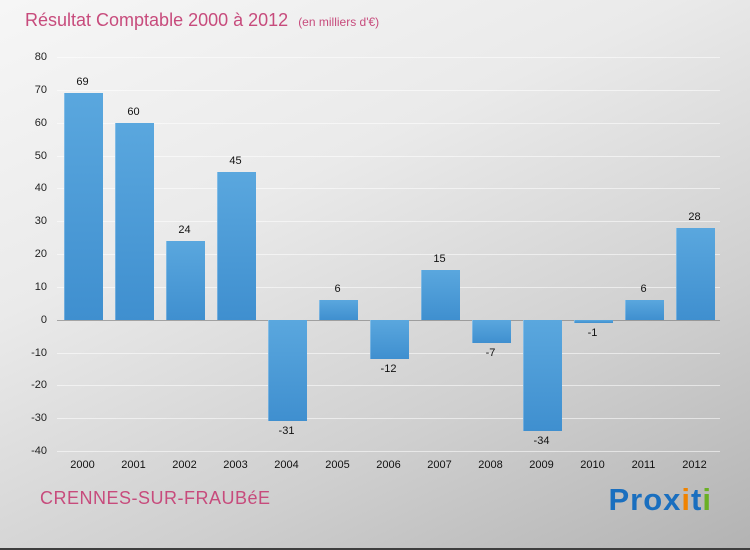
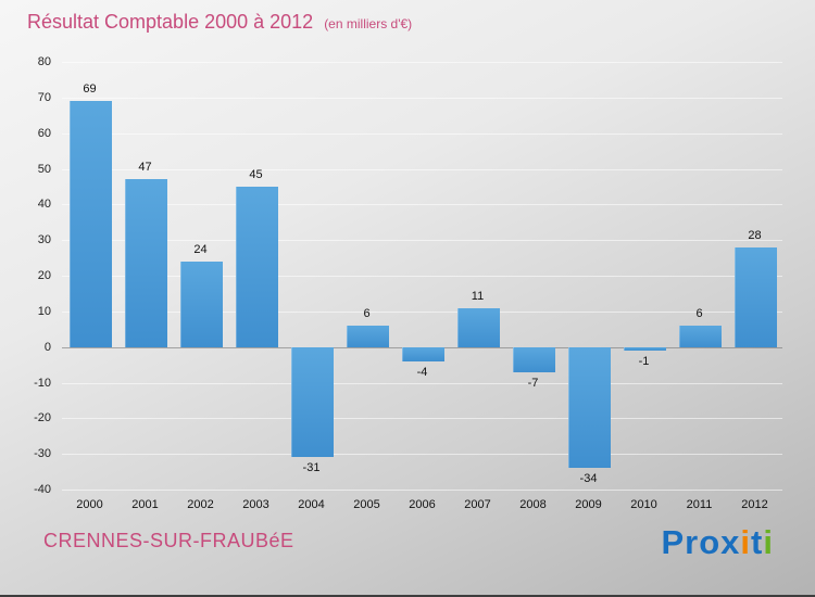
2001: 60 -> 47
2006: -12 -> -4
2007: 15 -> 11
